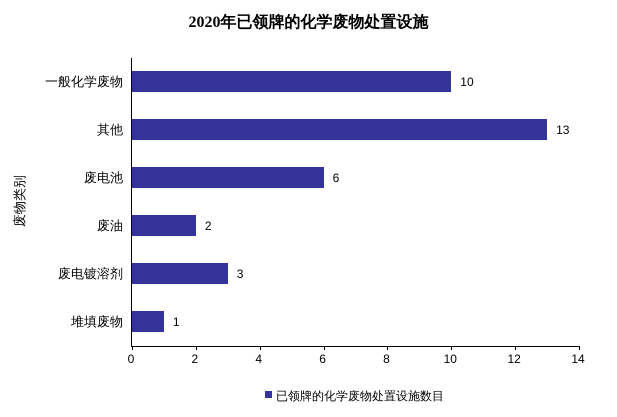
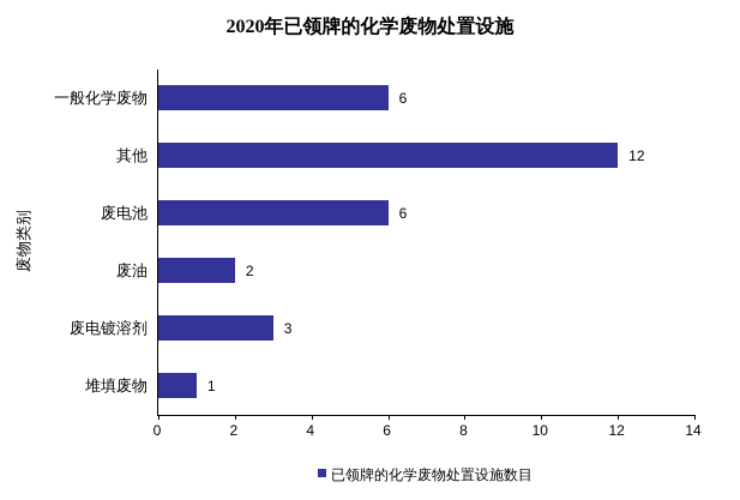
一般化学废物: 10 -> 6
其他: 13 -> 12
